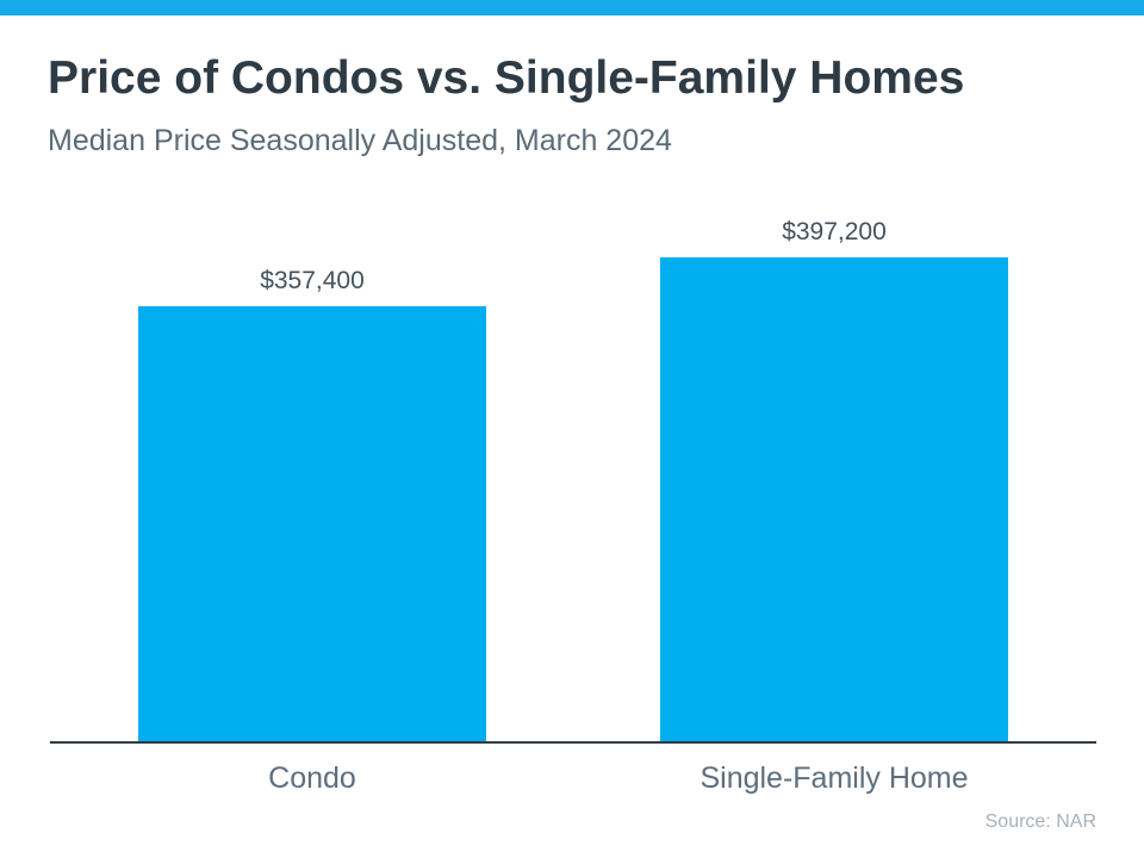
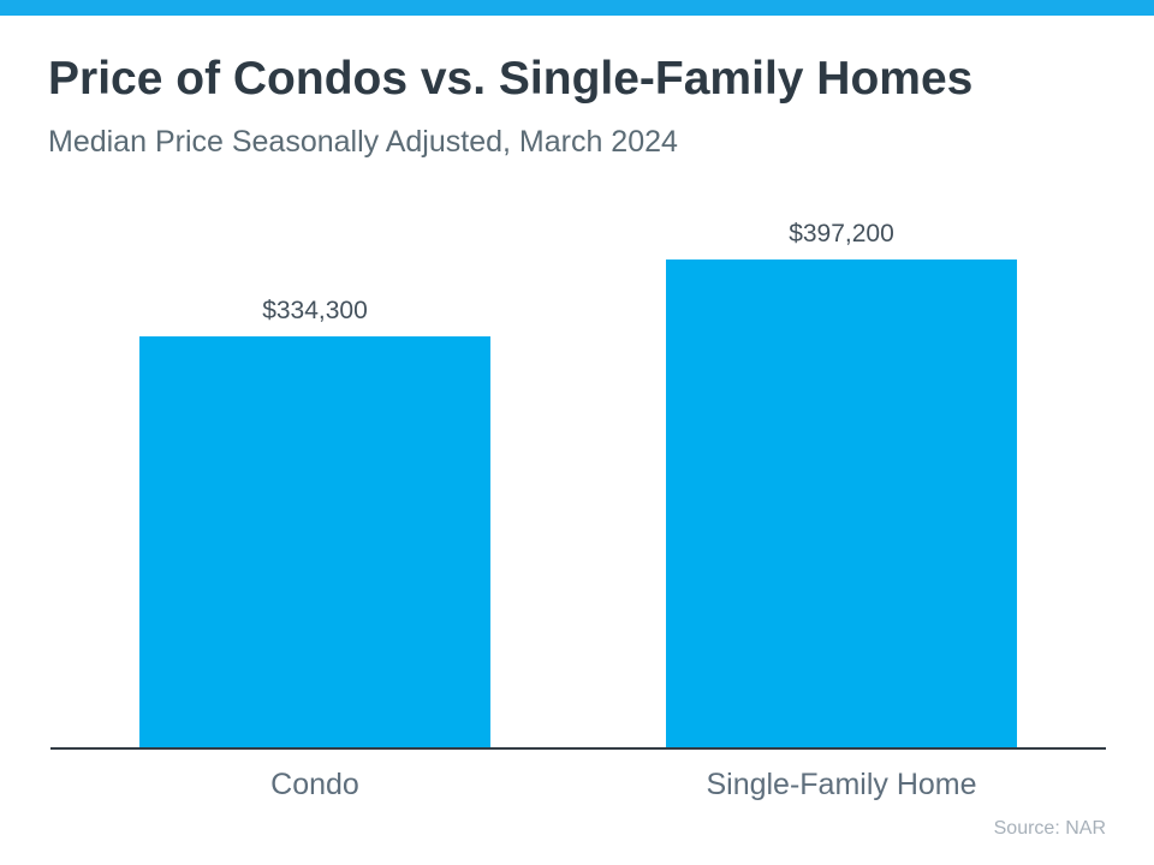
Condo: $357,400 -> $334,300
